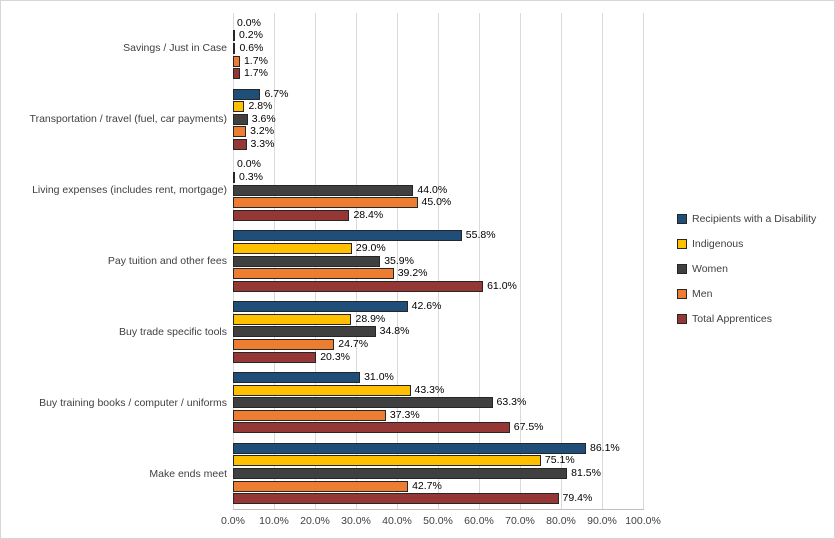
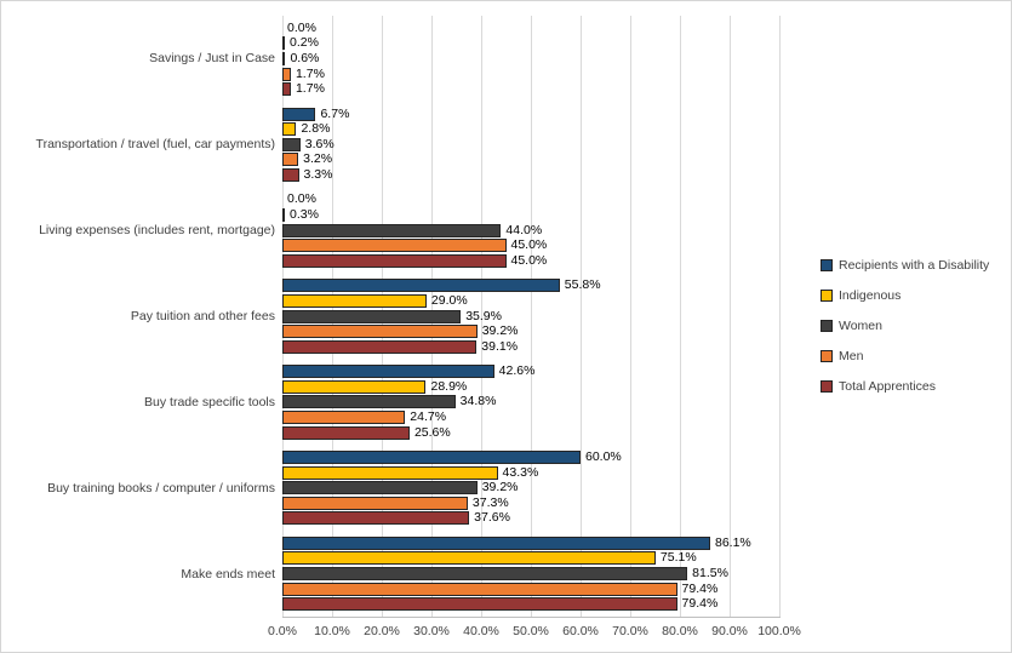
Total Apprentices/Living expenses (includes rent, mortgage): 28.4% -> 45.0%
Total Apprentices/Pay tuition and other fees: 61.0% -> 39.1%
Total Apprentices/Buy trade specific tools: 20.3% -> 25.6%
Recipients with a Disability/Buy training books / computer / uniforms: 31.0% -> 60.0%
Women/Buy training books / computer / uniforms: 63.3% -> 39.2%
Total Apprentices/Buy training books / computer / uniforms: 67.5% -> 37.6%
Men/Make ends meet: 42.7% -> 79.4%
